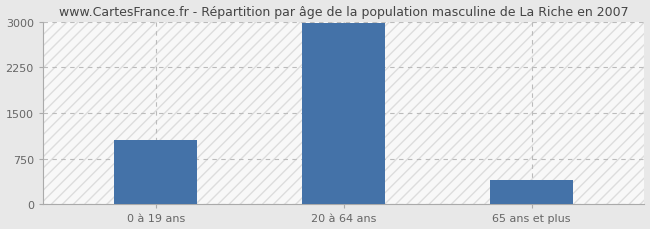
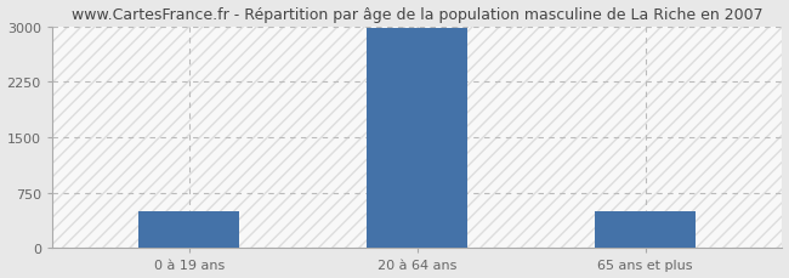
0 à 19 ans: 1050 -> 500
65 ans et plus: 400 -> 500
